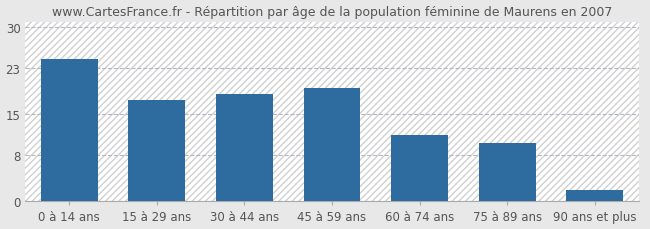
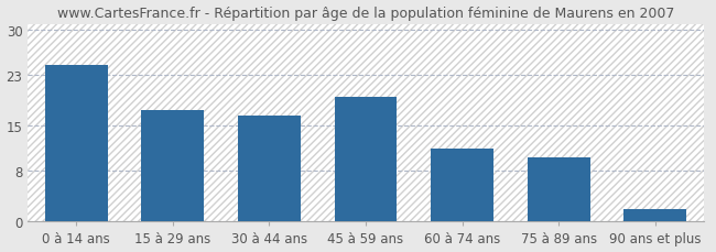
30 à 44 ans: 18.5 -> 16.6
